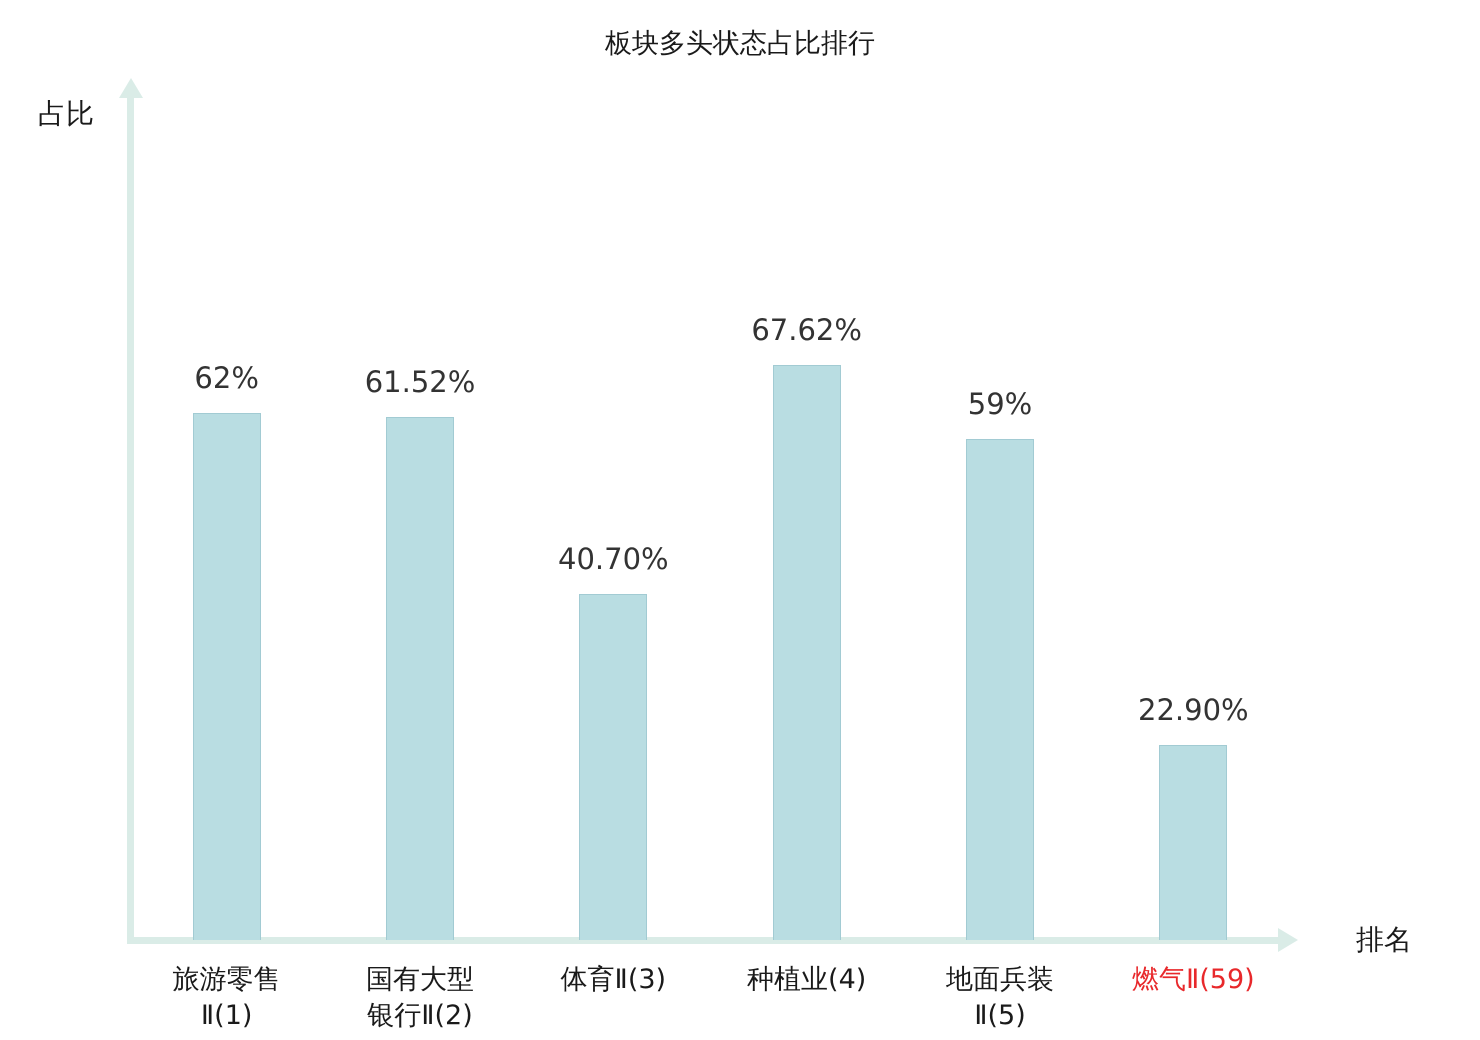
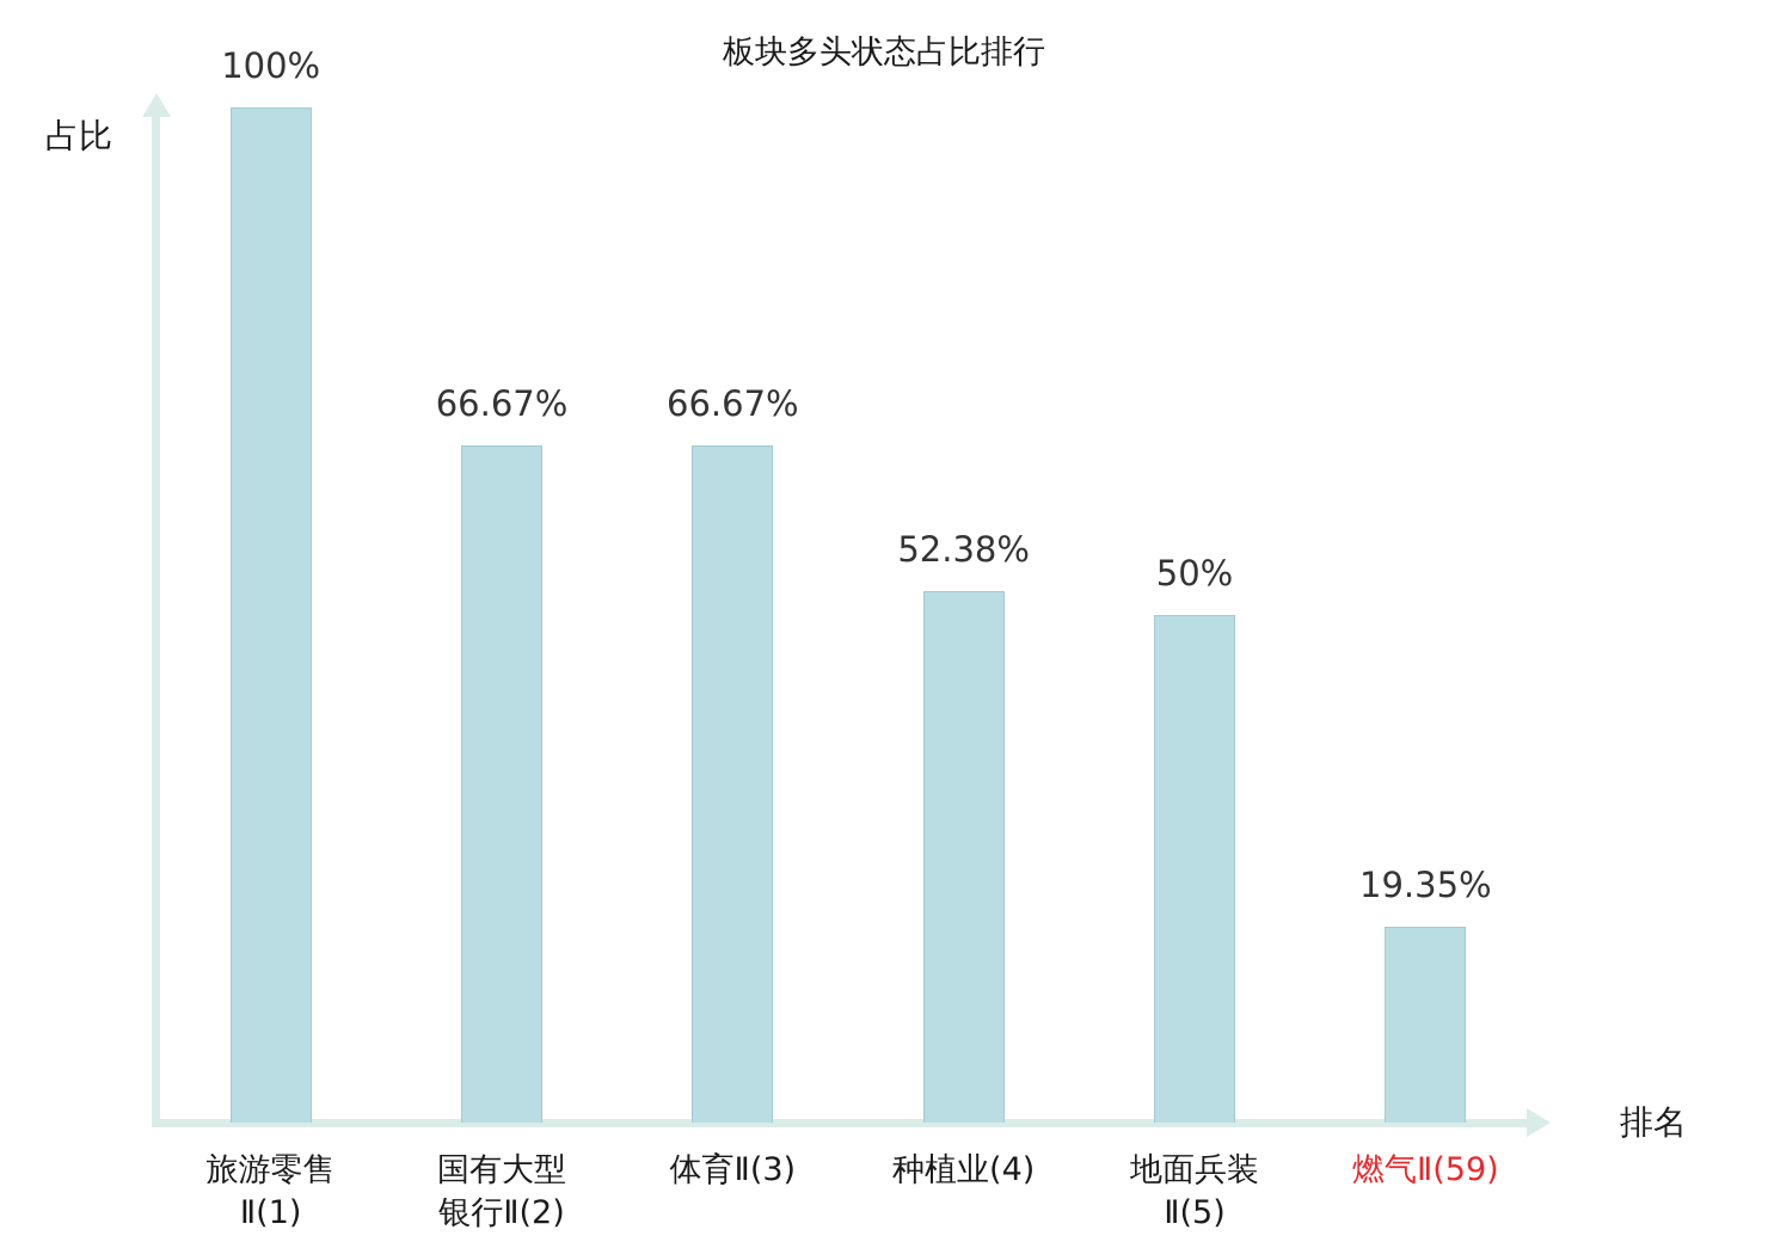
旅游零售 Ⅱ(1): 62% -> 100%
国有大型 银行Ⅱ(2): 61.52% -> 66.67%
体育Ⅱ(3): 40.70% -> 66.67%
种植业(4): 67.62% -> 52.38%
地面兵装 Ⅱ(5): 59% -> 50%
燃气Ⅱ(59): 22.90% -> 19.35%
